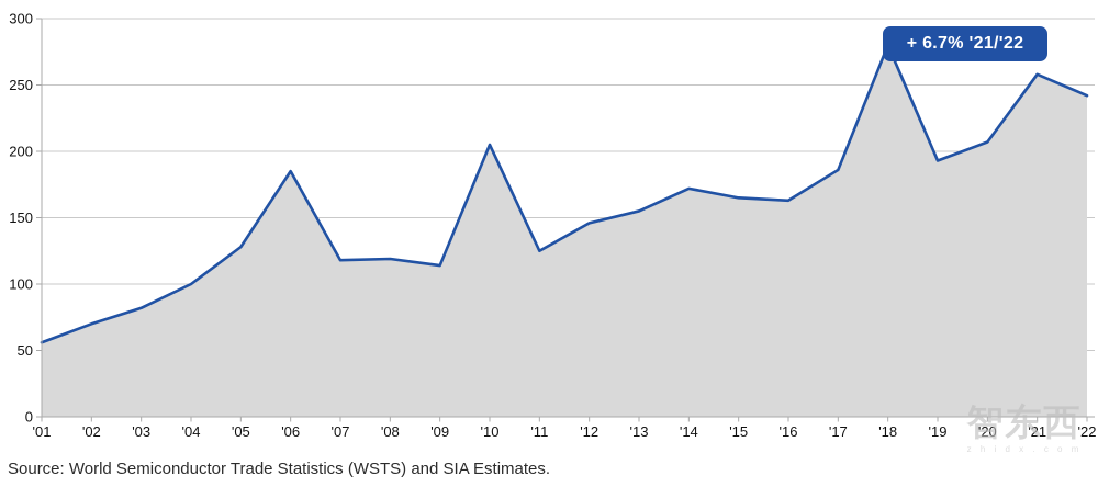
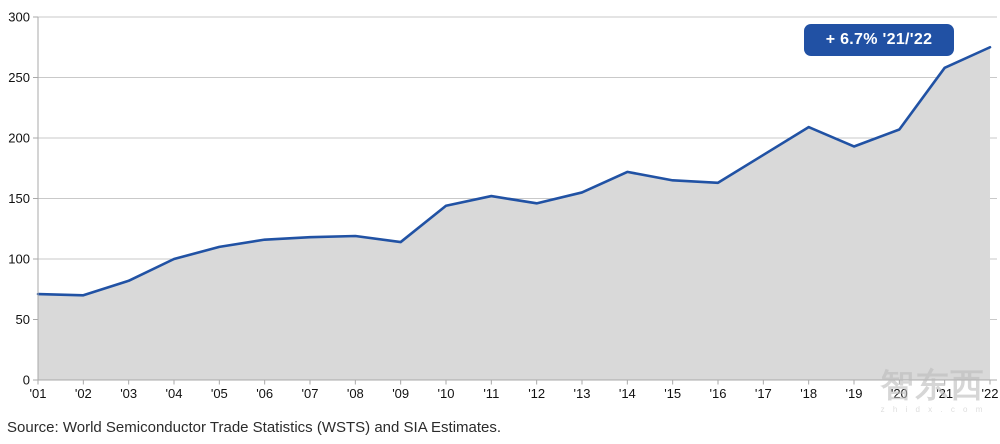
'01: 56 -> 71
'05: 128 -> 110
'06: 185 -> 116
'10: 205 -> 144
'11: 125 -> 152
'18: 280 -> 209
'22: 242 -> 275
